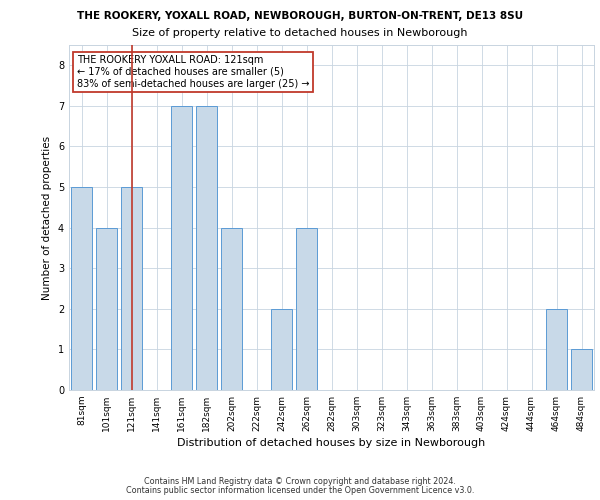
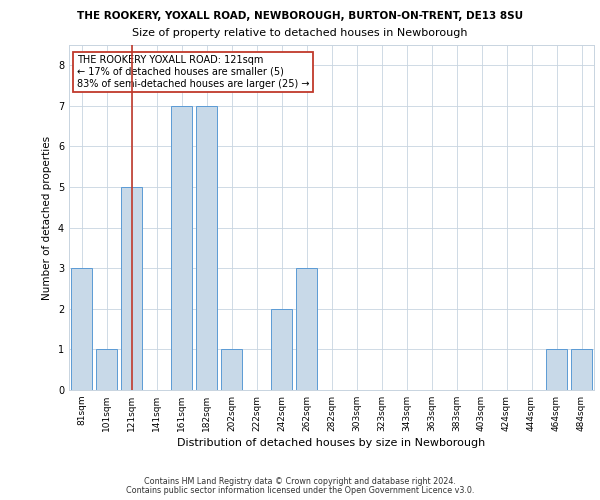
81sqm: 5 -> 3
101sqm: 4 -> 1
202sqm: 4 -> 1
262sqm: 4 -> 3
464sqm: 2 -> 1
